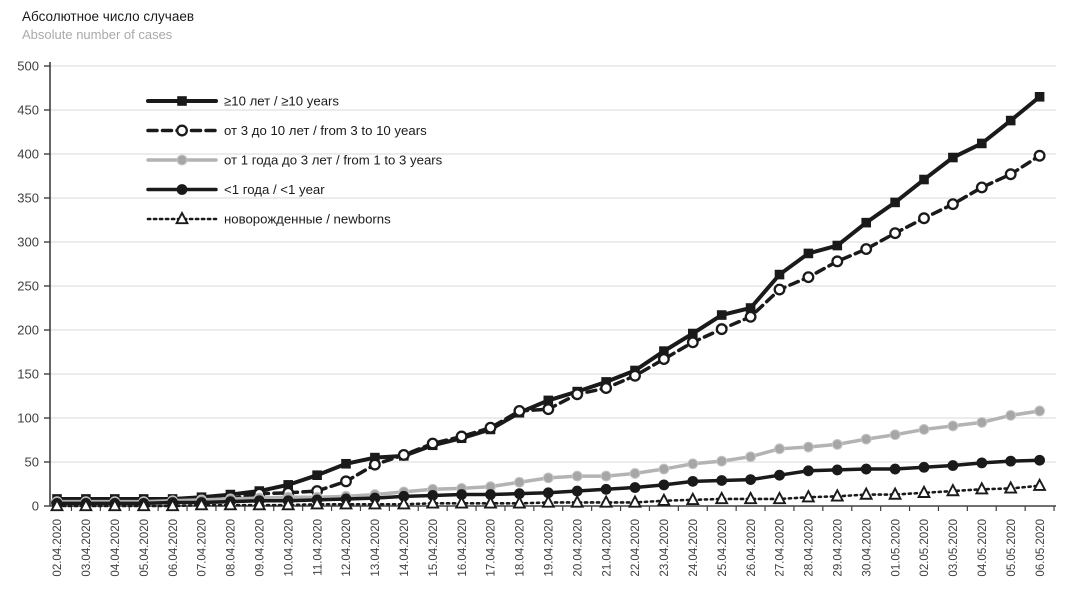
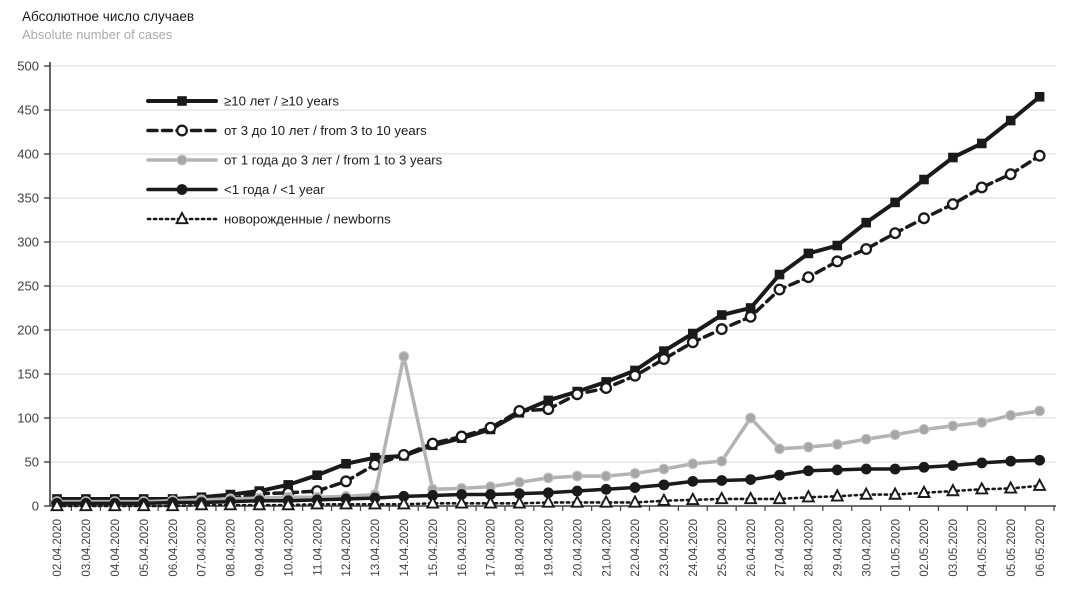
от 1 года до 3 лет / from 1 to 3 years/14.04.2020: 20 -> 170
от 1 года до 3 лет / from 1 to 3 years/26.04.2020: 60 -> 100
